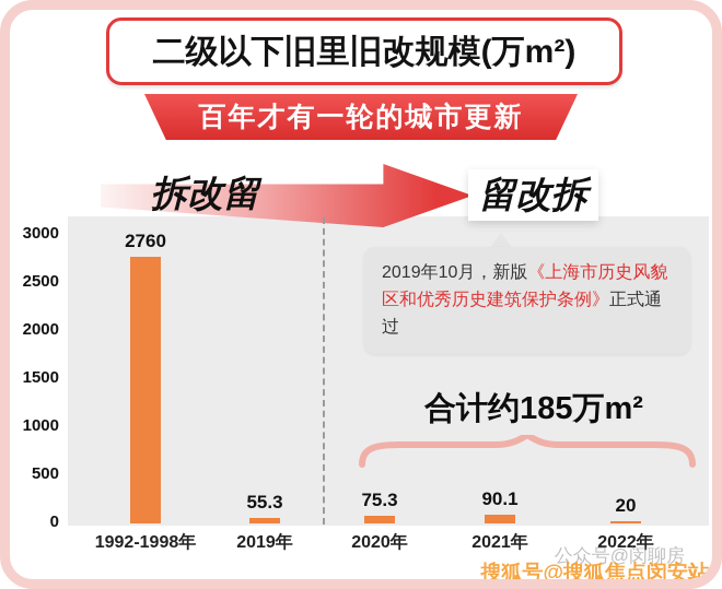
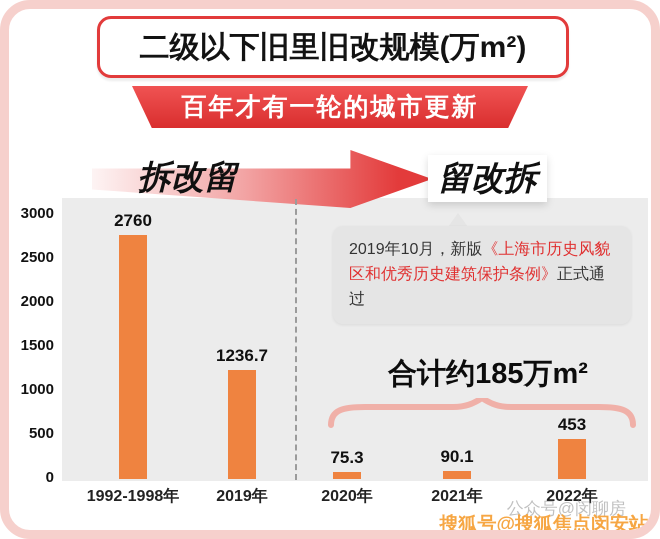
2019年: 55.3 -> 1236.7
2022年: 20 -> 453
